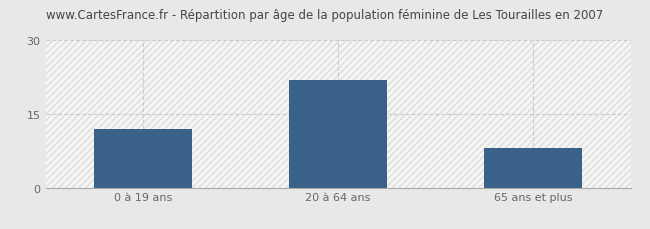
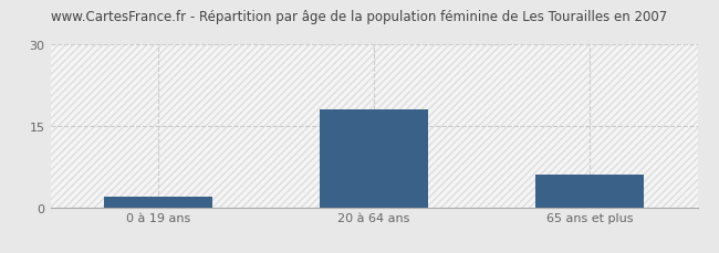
0 à 19 ans: 12 -> 2
20 à 64 ans: 22 -> 18
65 ans et plus: 8 -> 6
